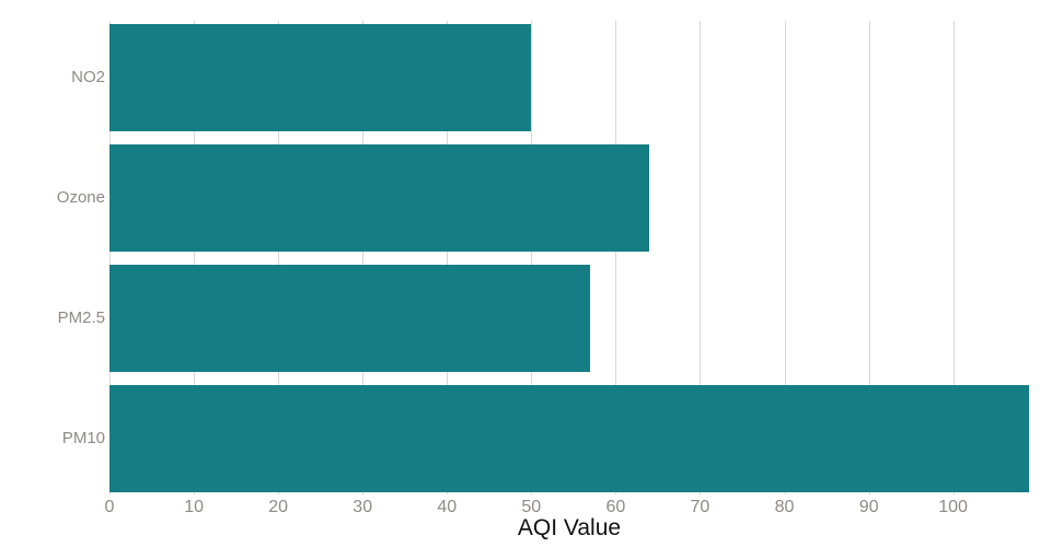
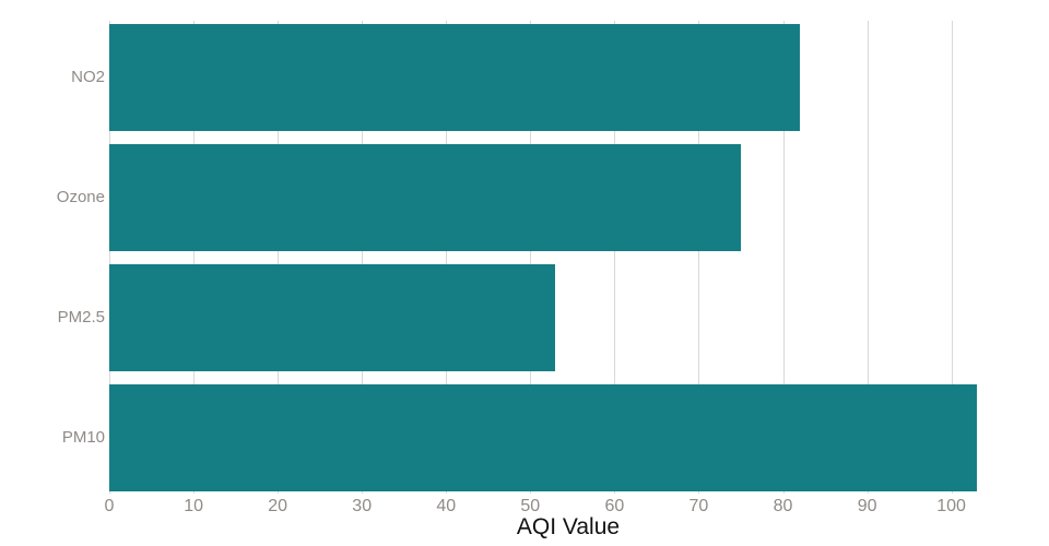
NO2: 50 -> 82
Ozone: 64 -> 75
PM2.5: 57 -> 53
PM10: 109 -> 103
